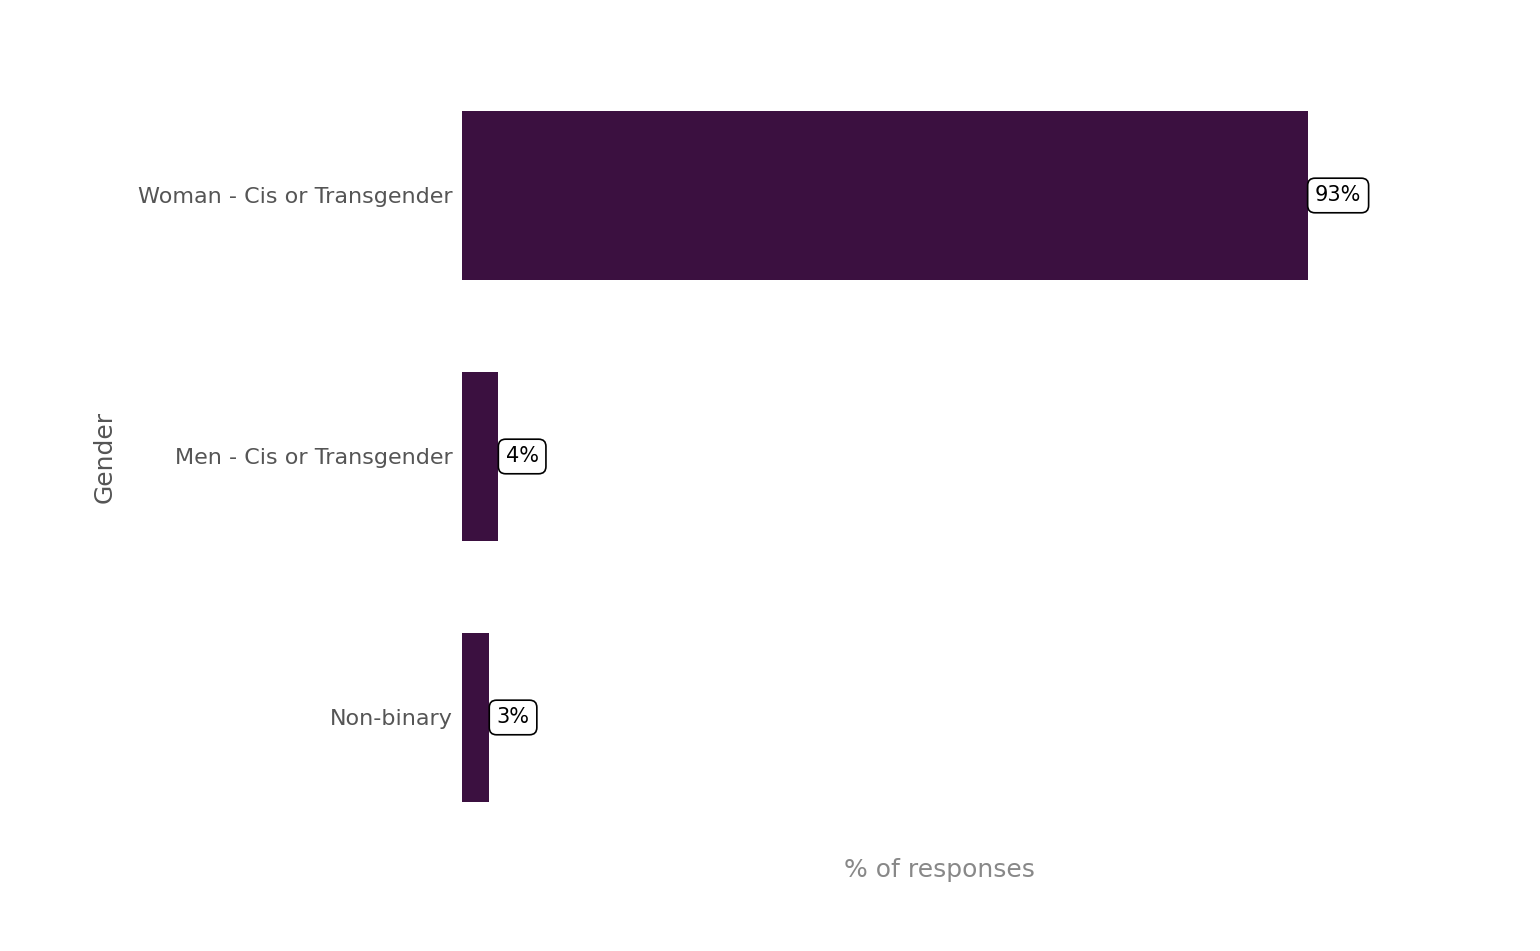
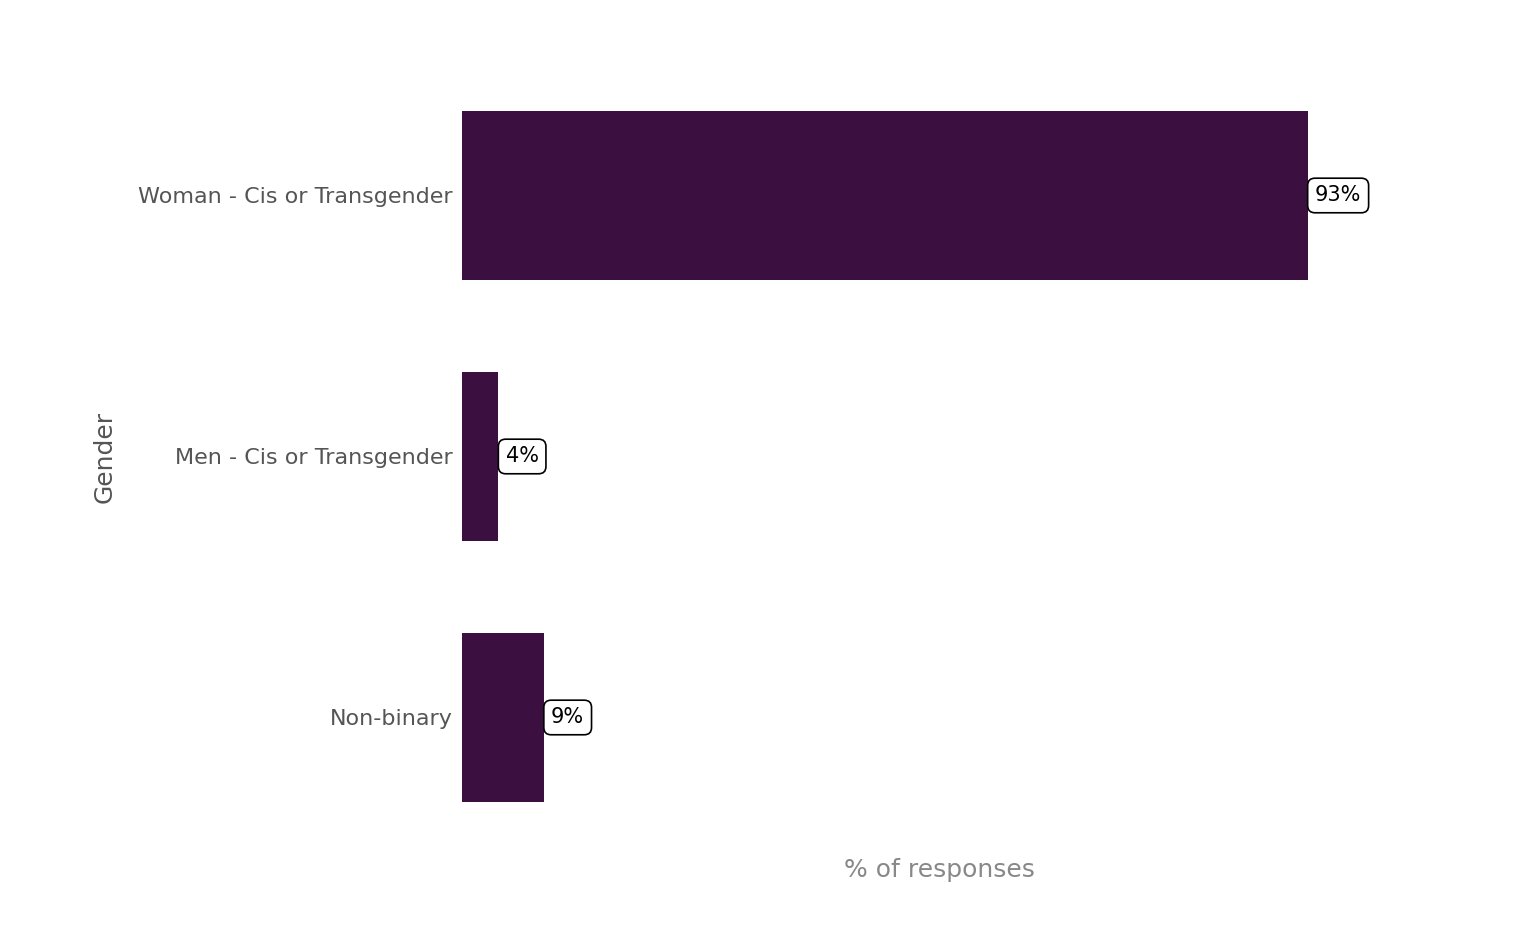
Non-binary: 3% -> 9%
